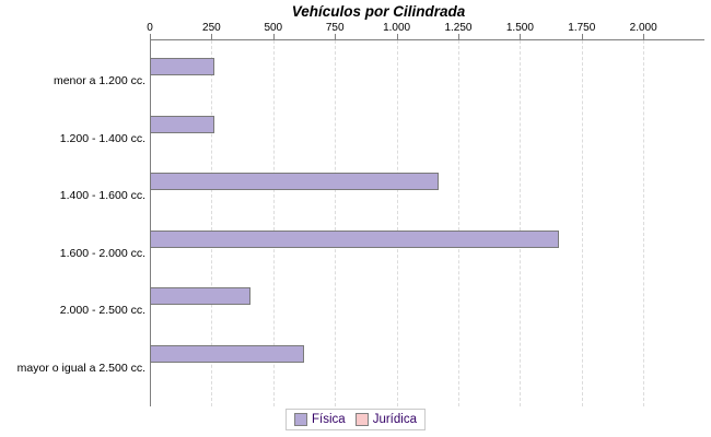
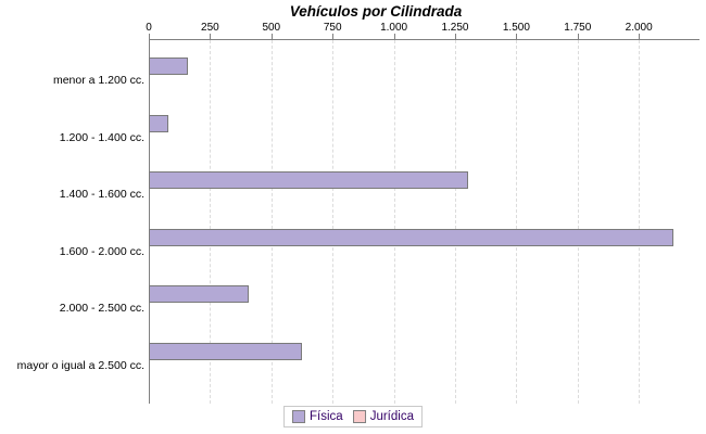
Física/menor a 1.200 cc.: 260 -> 160
Física/1.200 - 1.400 cc.: 260 -> 80
Física/1.400 - 1.600 cc.: 1170 -> 1300
Física/1.600 - 2.000 cc.: 1660 -> 2140
